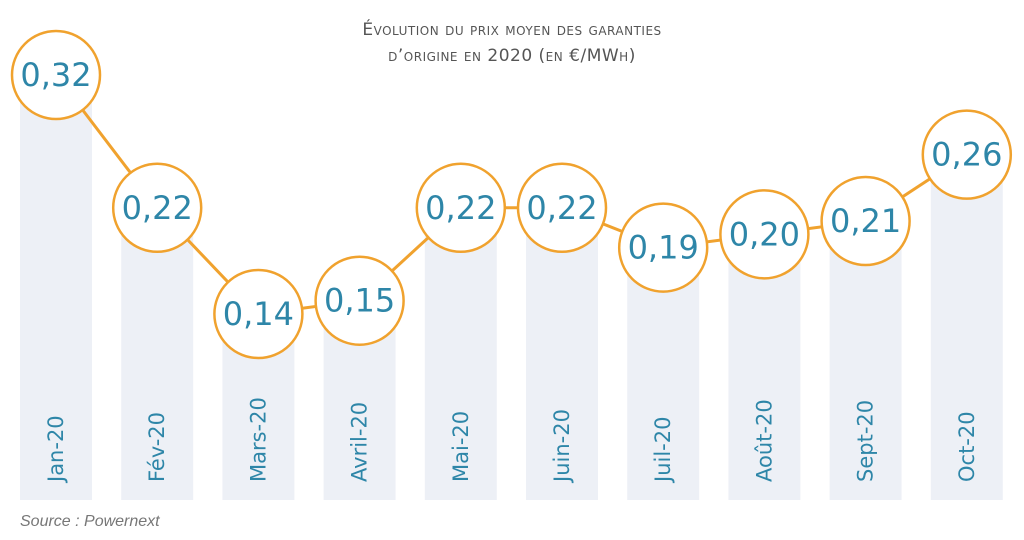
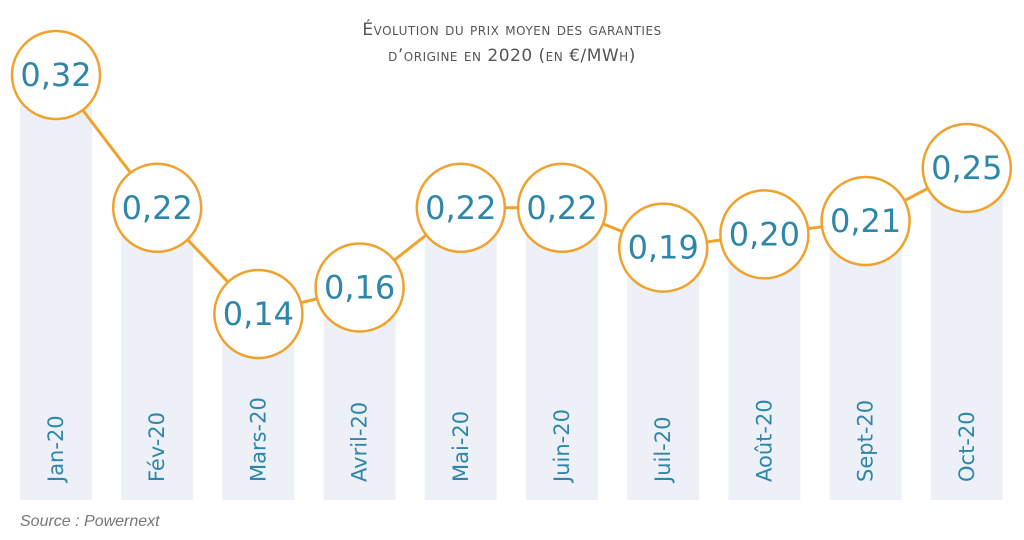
Avril-20: 0,15 -> 0,16
Oct-20: 0,26 -> 0,25
